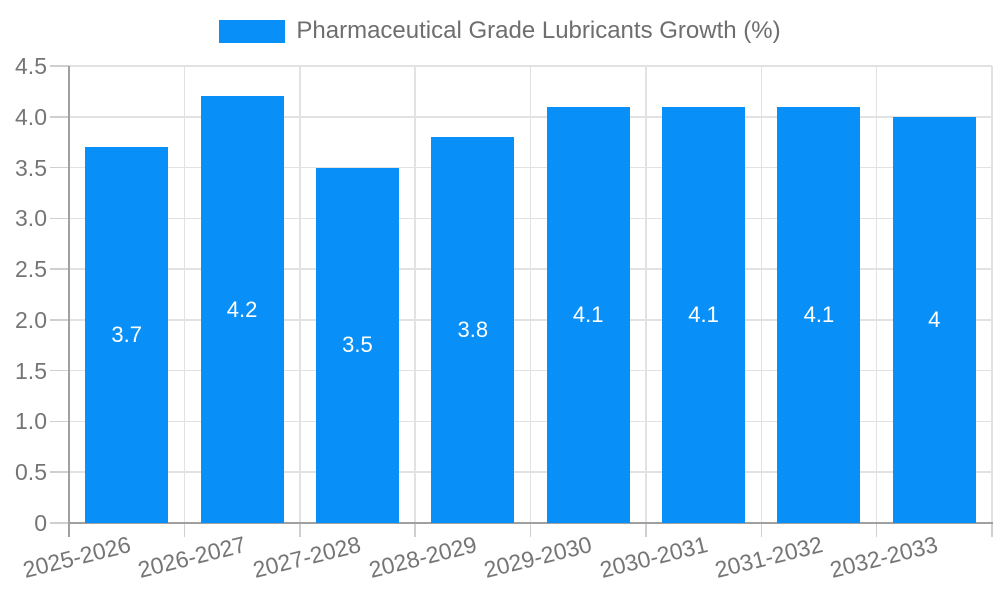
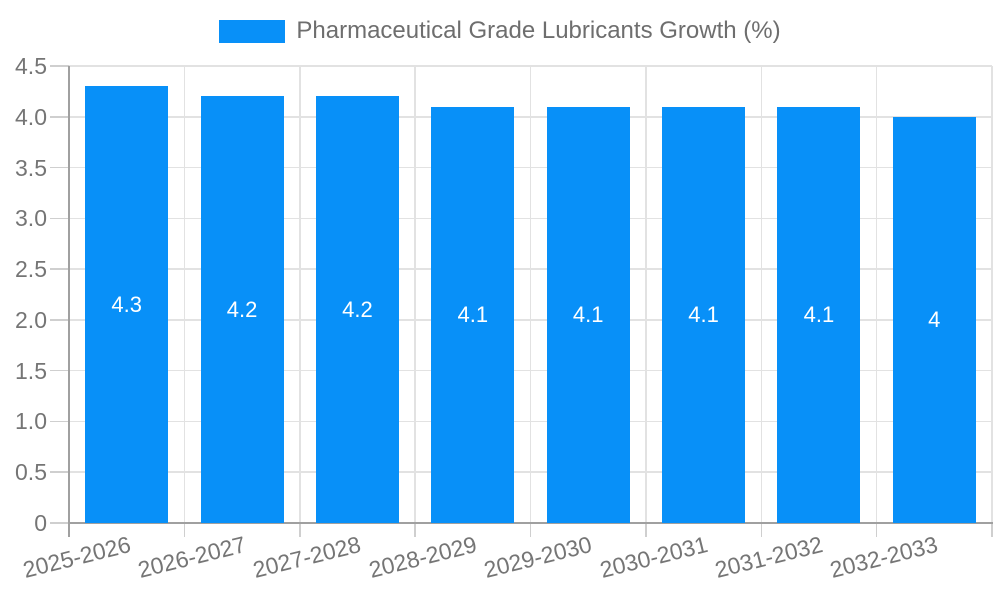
2025-2026: 3.7 -> 4.3
2027-2028: 3.5 -> 4.2
2028-2029: 3.8 -> 4.1
